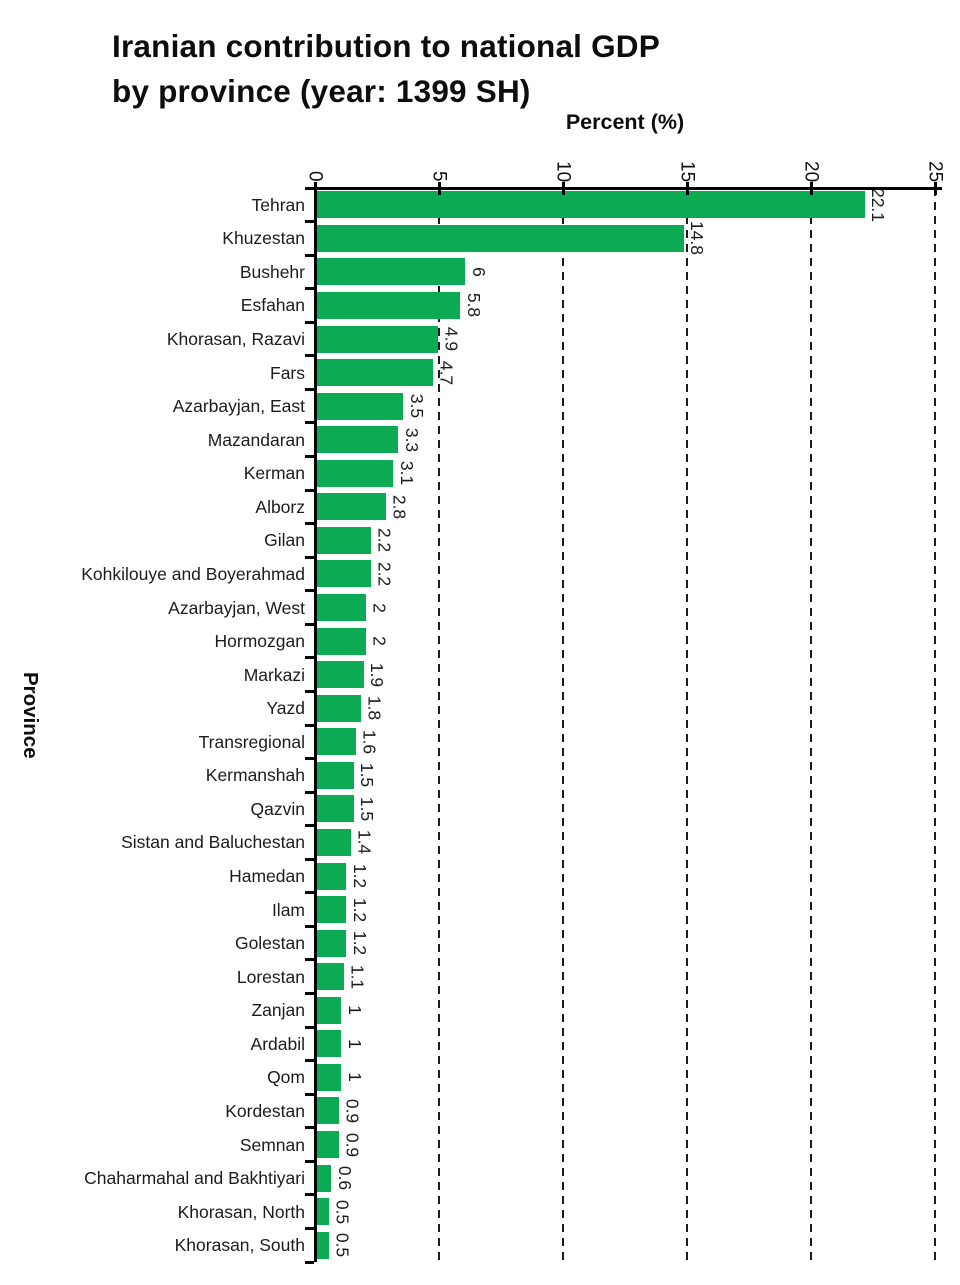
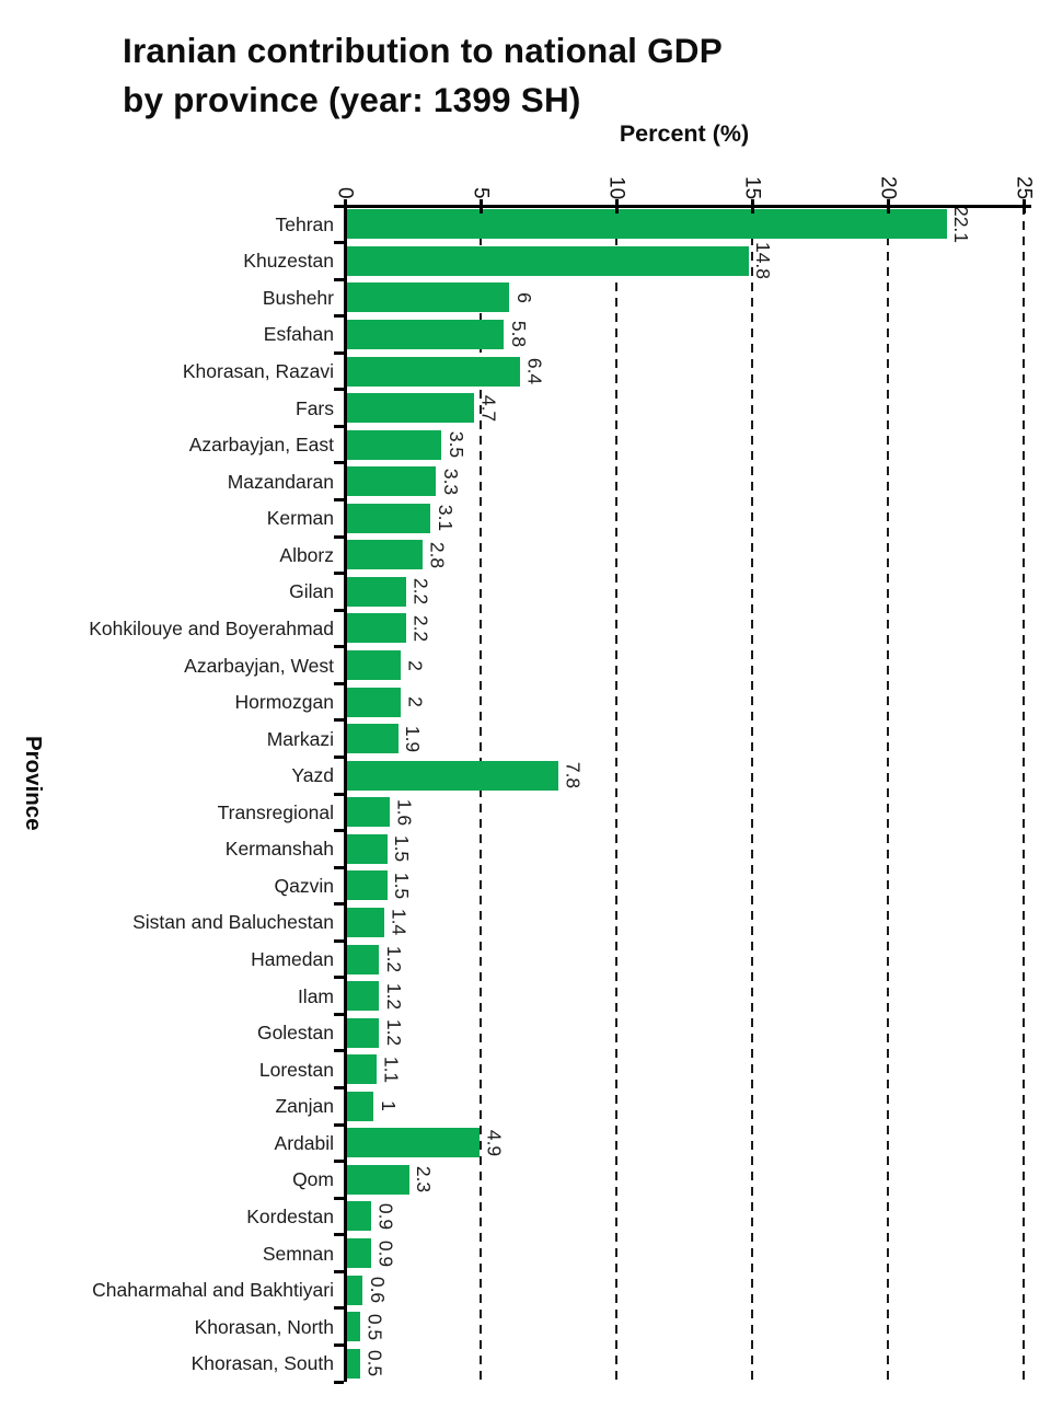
Khorasan, Razavi: 4.9 -> 6.4
Yazd: 1.8 -> 7.8
Ardabil: 1 -> 4.9
Qom: 1 -> 2.3
